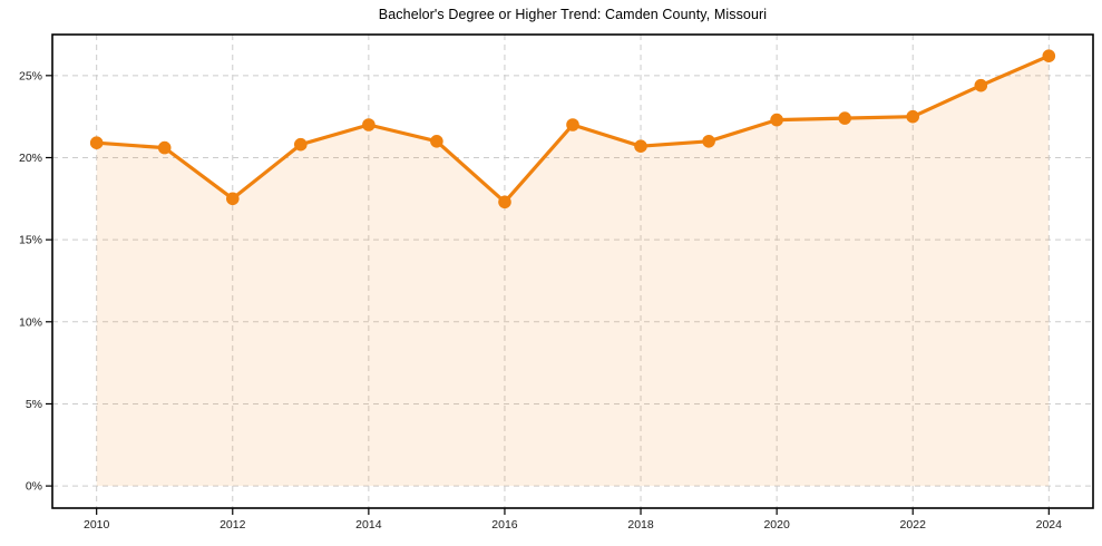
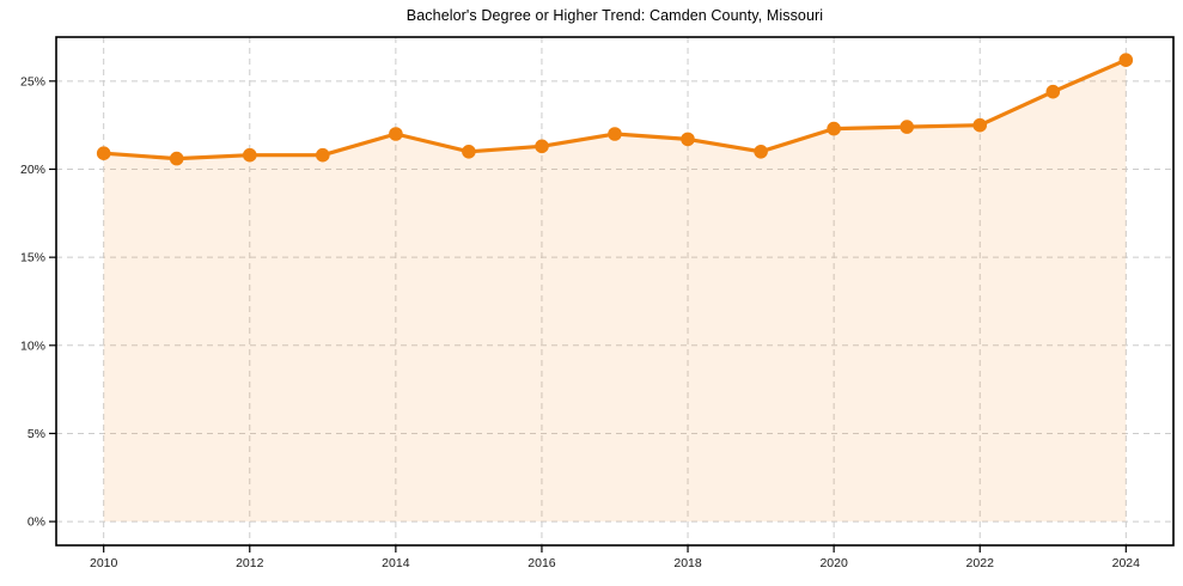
2012: 17.5% -> 20.8%
2016: 17.3% -> 21.3%
2018: 20.7% -> 21.7%
